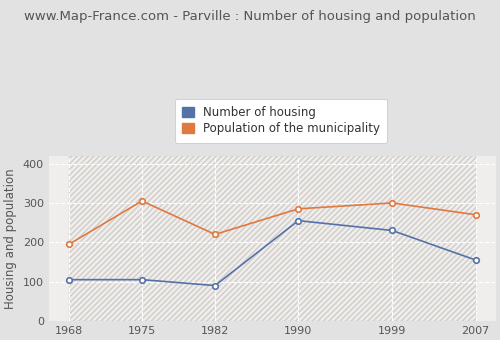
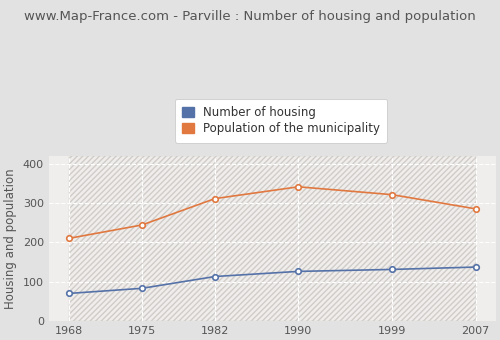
Number of housing/1968: 105 -> 70
Population of the municipality/1968: 195 -> 210
Number of housing/1975: 105 -> 83
Population of the municipality/1975: 305 -> 244
Number of housing/1982: 90 -> 113
Population of the municipality/1982: 220 -> 311
Number of housing/1990: 255 -> 126
Population of the municipality/1990: 285 -> 341
Number of housing/1999: 230 -> 131
Population of the municipality/1999: 300 -> 321
Number of housing/2007: 155 -> 137
Population of the municipality/2007: 270 -> 285
